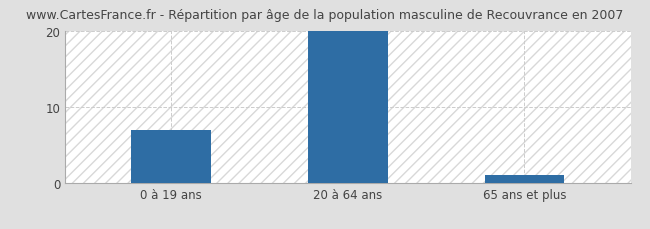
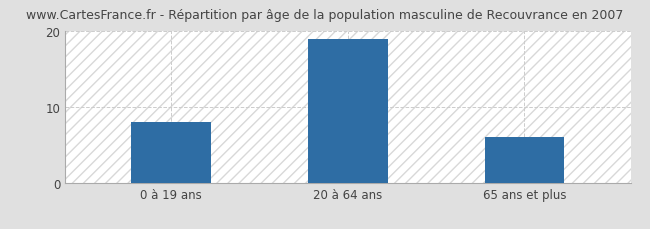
0 à 19 ans: 7 -> 8
20 à 64 ans: 20 -> 19
65 ans et plus: 1 -> 6
